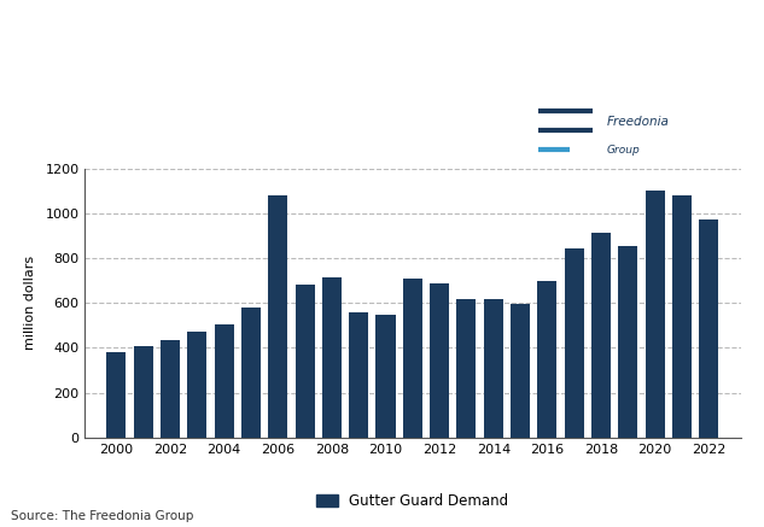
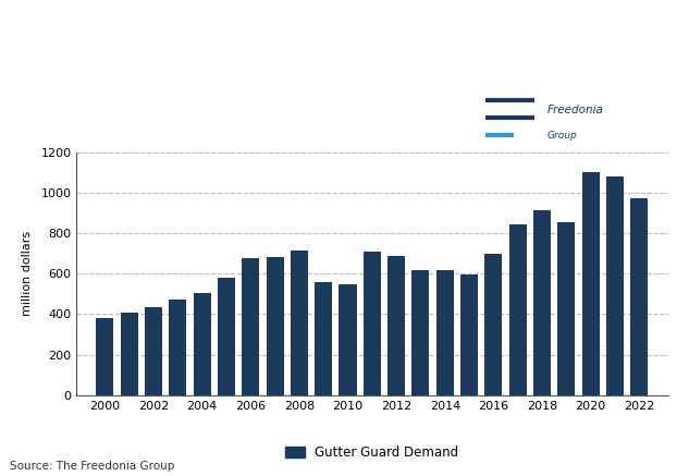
2006: 1080 -> 680
